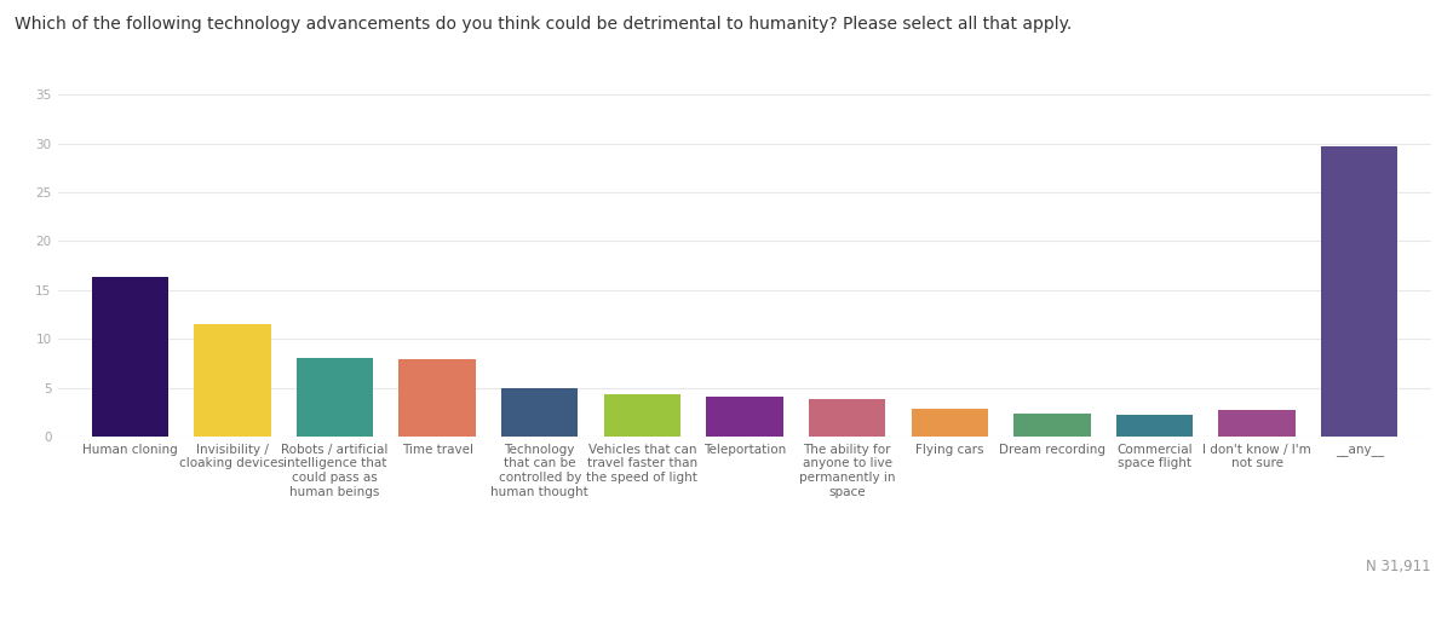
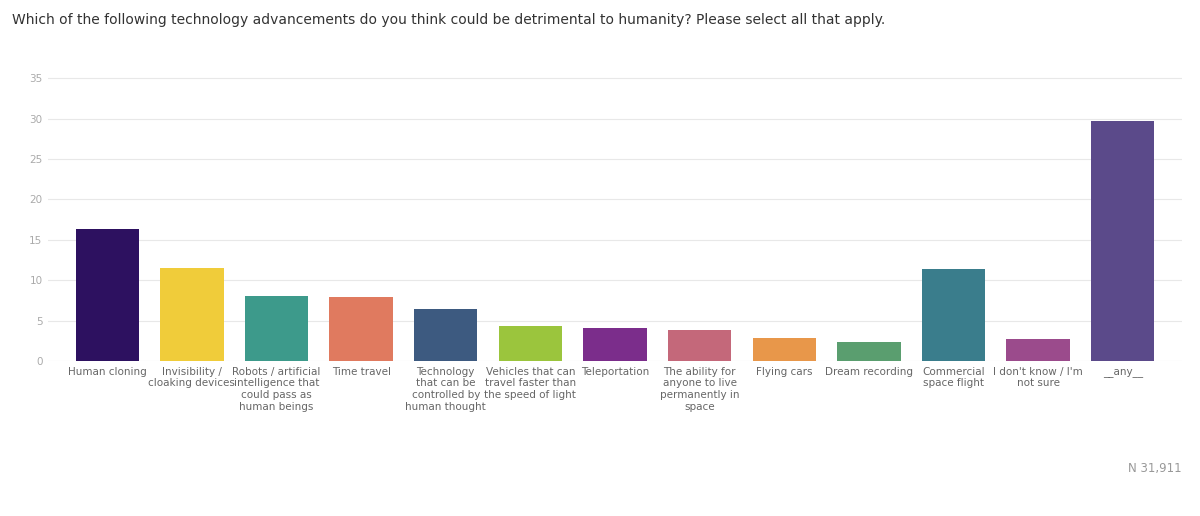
Technology that can be controlled by human thought: 5.0 -> 6.4
Commercial space flight: 2.3 -> 11.4
